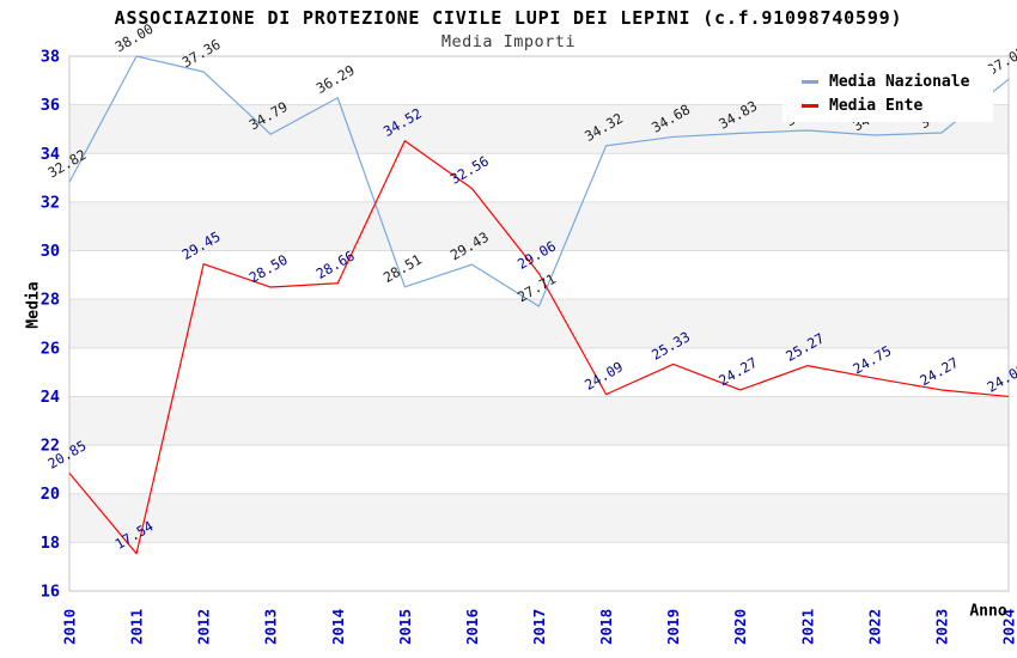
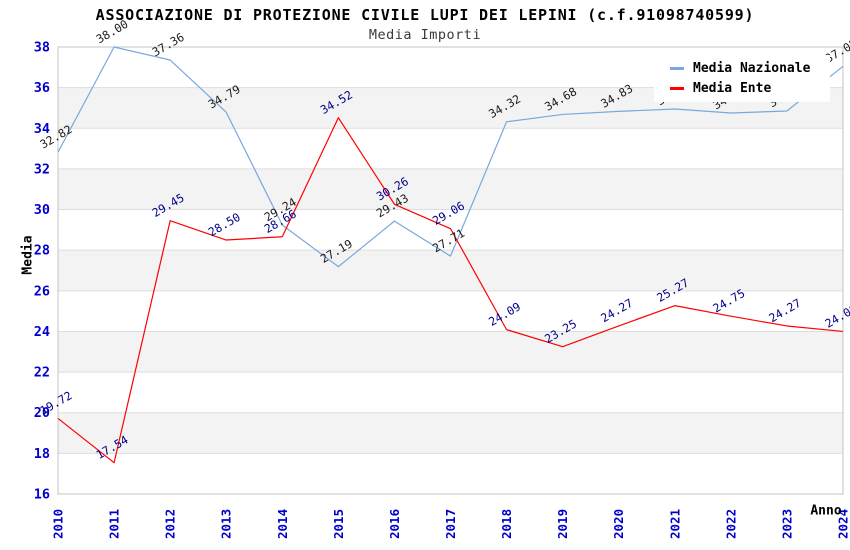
Media Ente/2010: 20.85 -> 19.72
Media Nazionale/2014: 36.29 -> 29.24
Media Nazionale/2015: 28.51 -> 27.19
Media Ente/2016: 32.56 -> 30.26
Media Ente/2019: 25.33 -> 23.25
